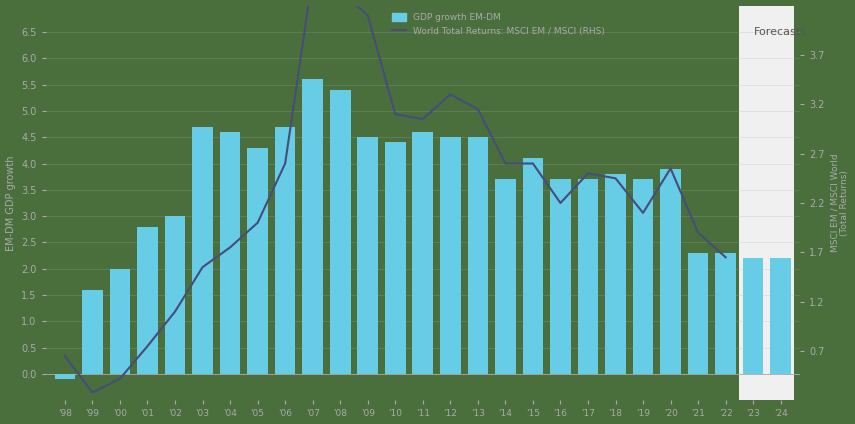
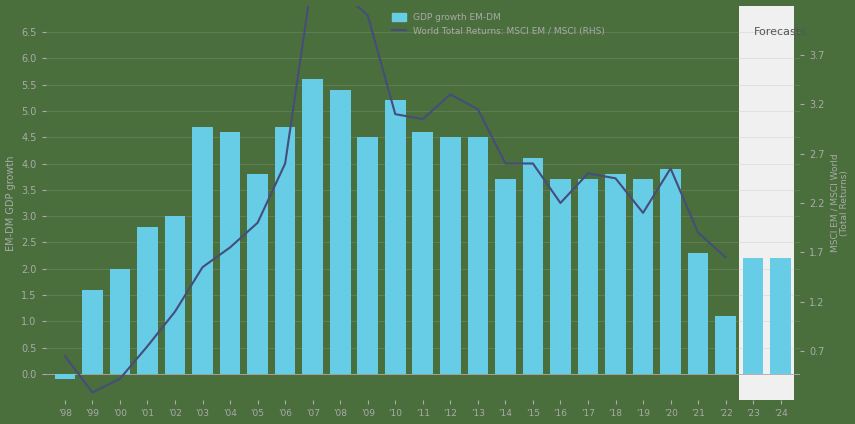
GDP growth EM-DM/'05: 4.3 -> 3.8
GDP growth EM-DM/'10: 4.4 -> 5.2
GDP growth EM-DM/'22: 2.3 -> 1.1
